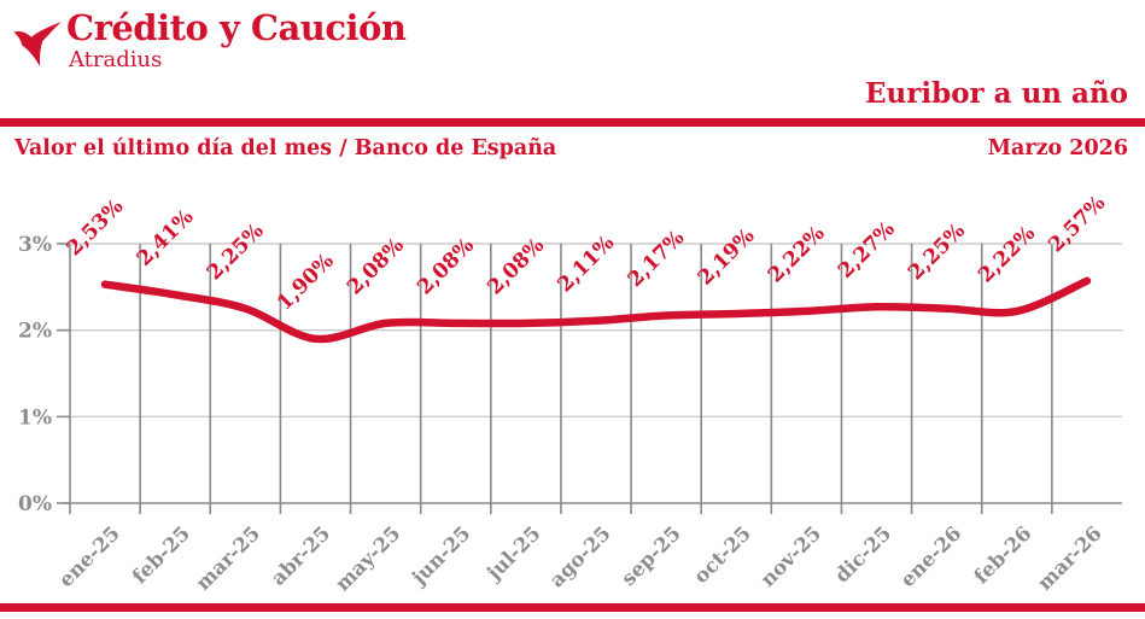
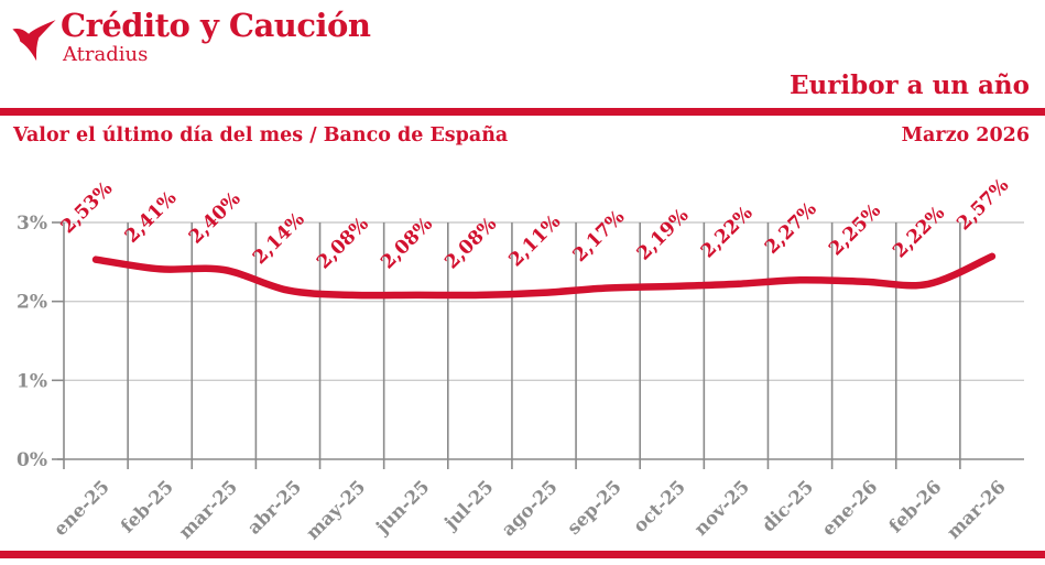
mar-25: 2,25% -> 2,40%
abr-25: 1,90% -> 2,14%
